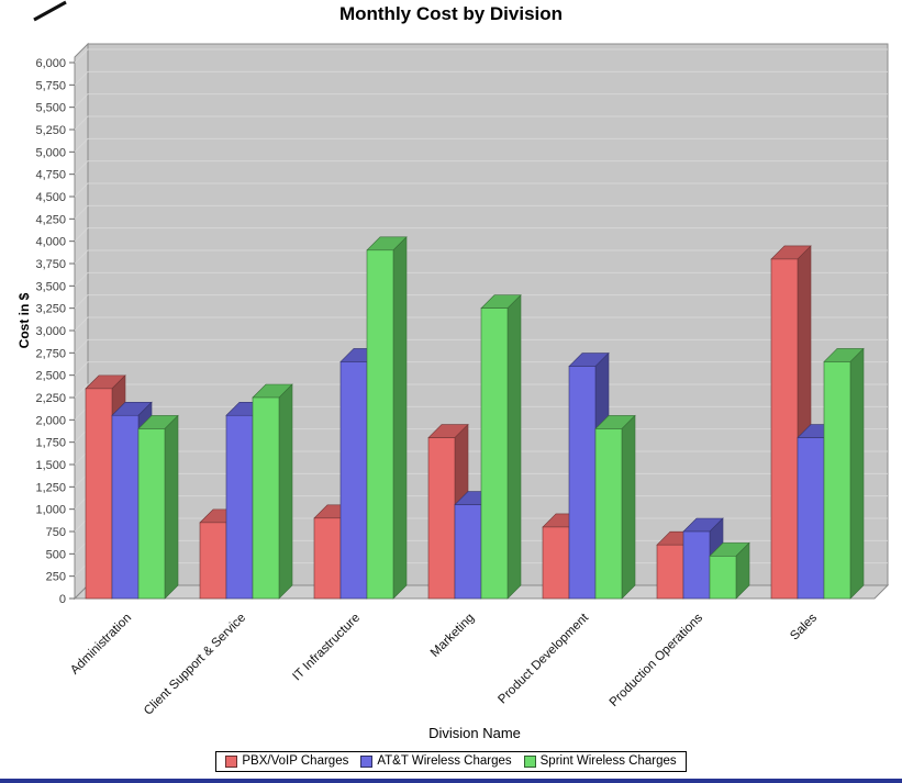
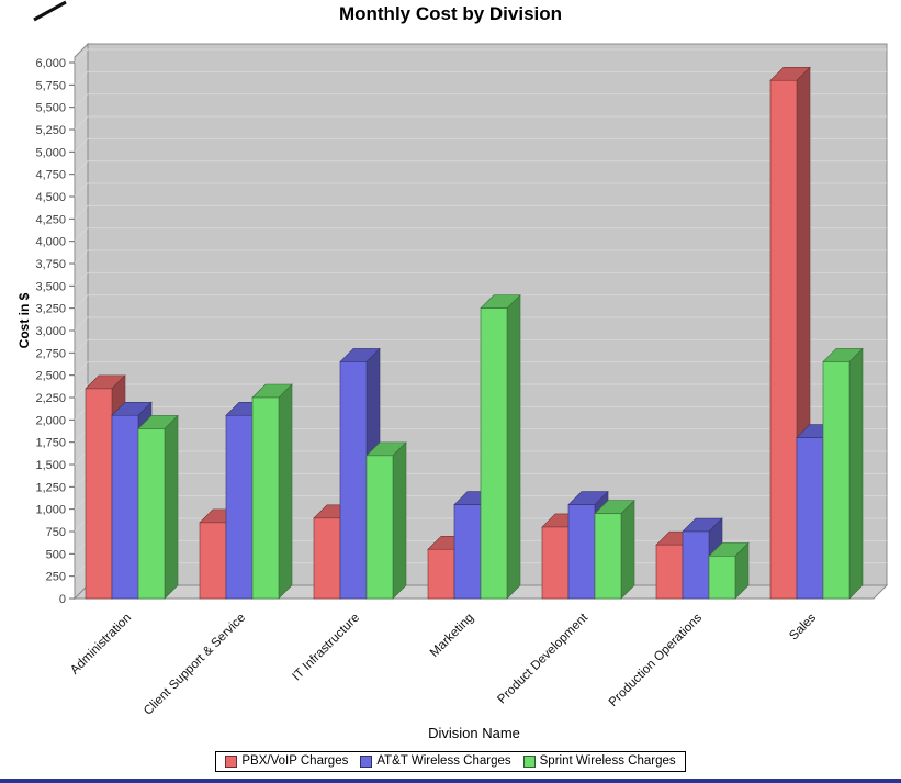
Sprint Wireless Charges/IT Infrastructure: 3900 -> 1600
PBX/VoIP Charges/Marketing: 1800 -> 600
AT&T Wireless Charges/Product Development: 2600 -> 1000
Sprint Wireless Charges/Product Development: 1900 -> 1000
PBX/VoIP Charges/Sales: 3800 -> 5800
